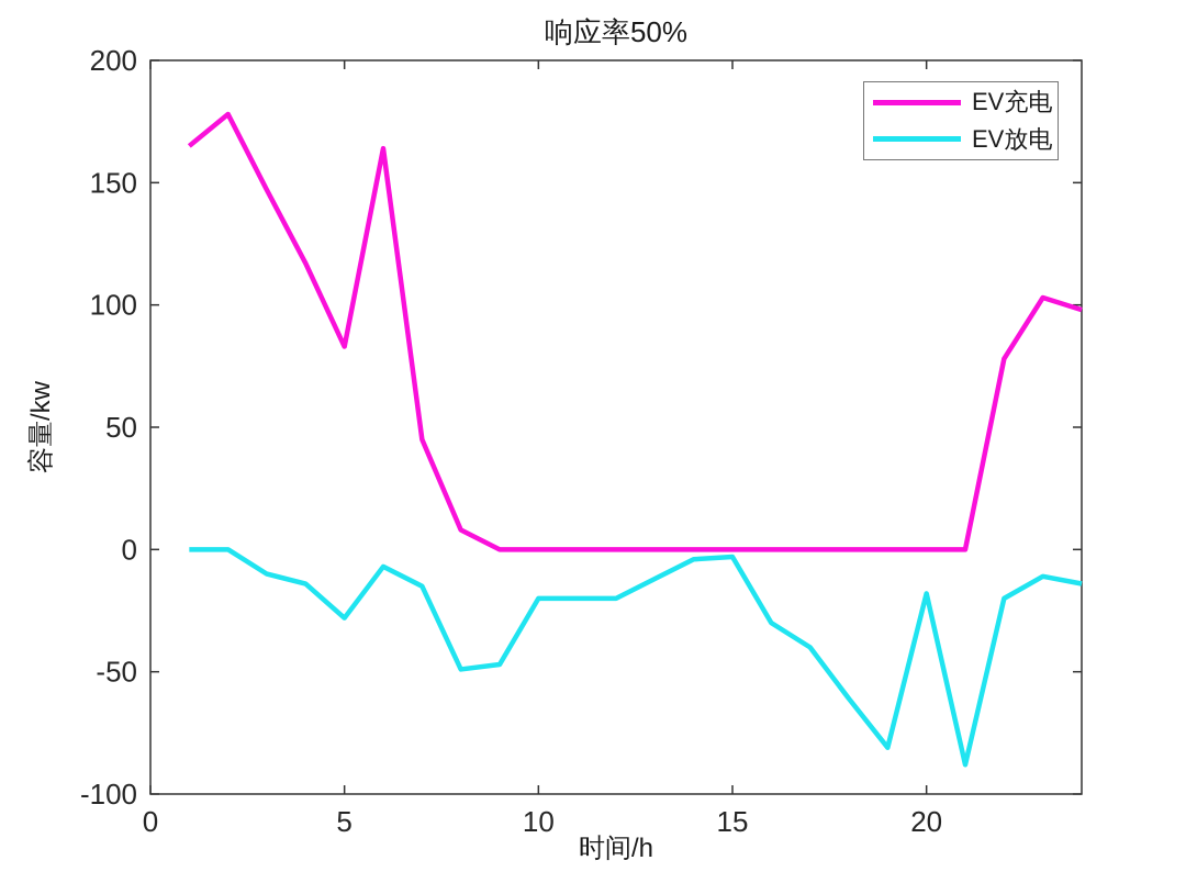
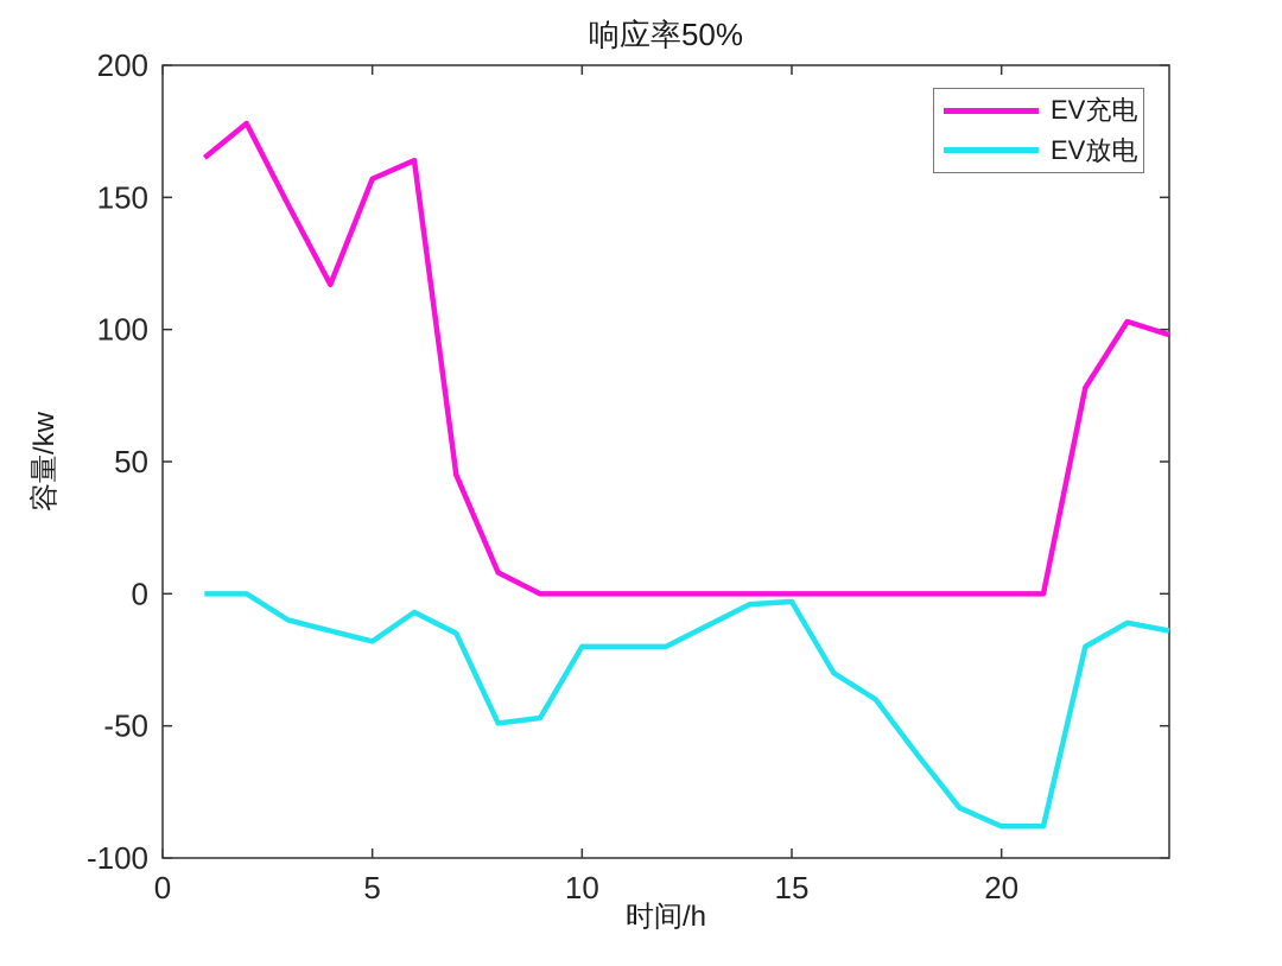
EV充电/5: 83 -> 157
EV放电/5: -28 -> -18
EV放电/20: -18 -> -88
